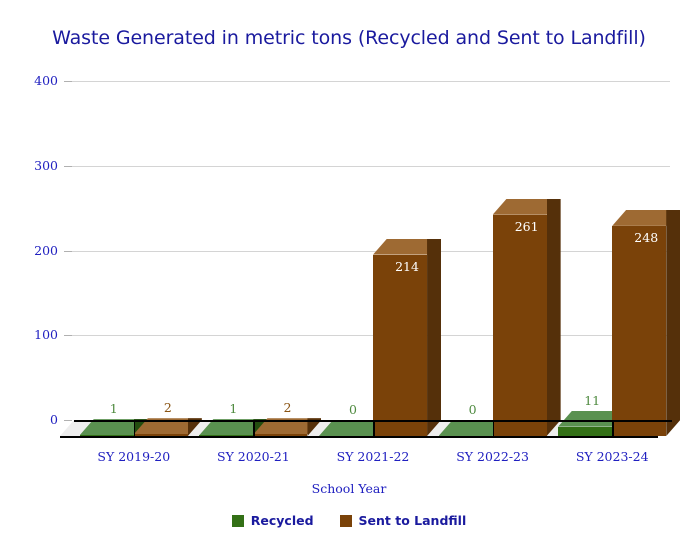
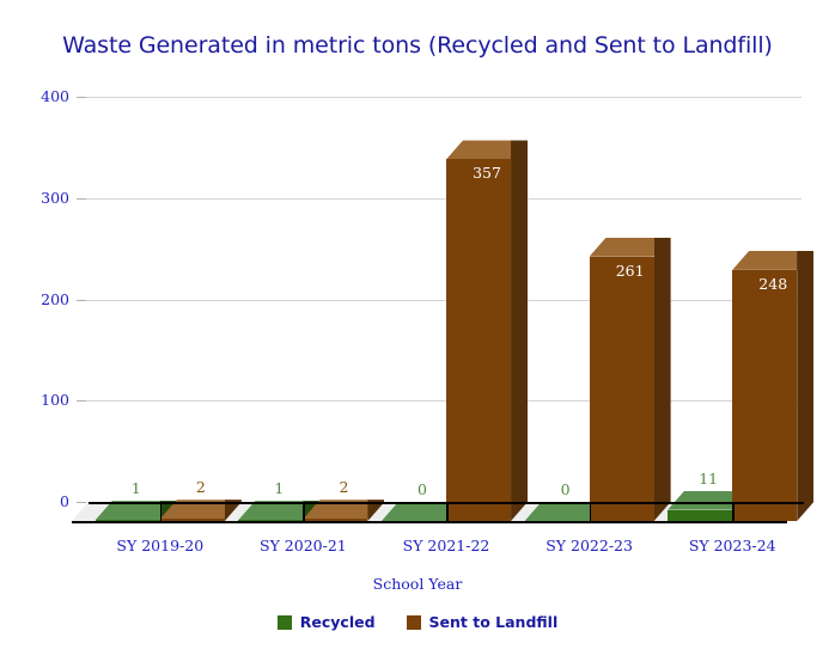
Sent to Landfill/SY 2021-22: 214 -> 357
